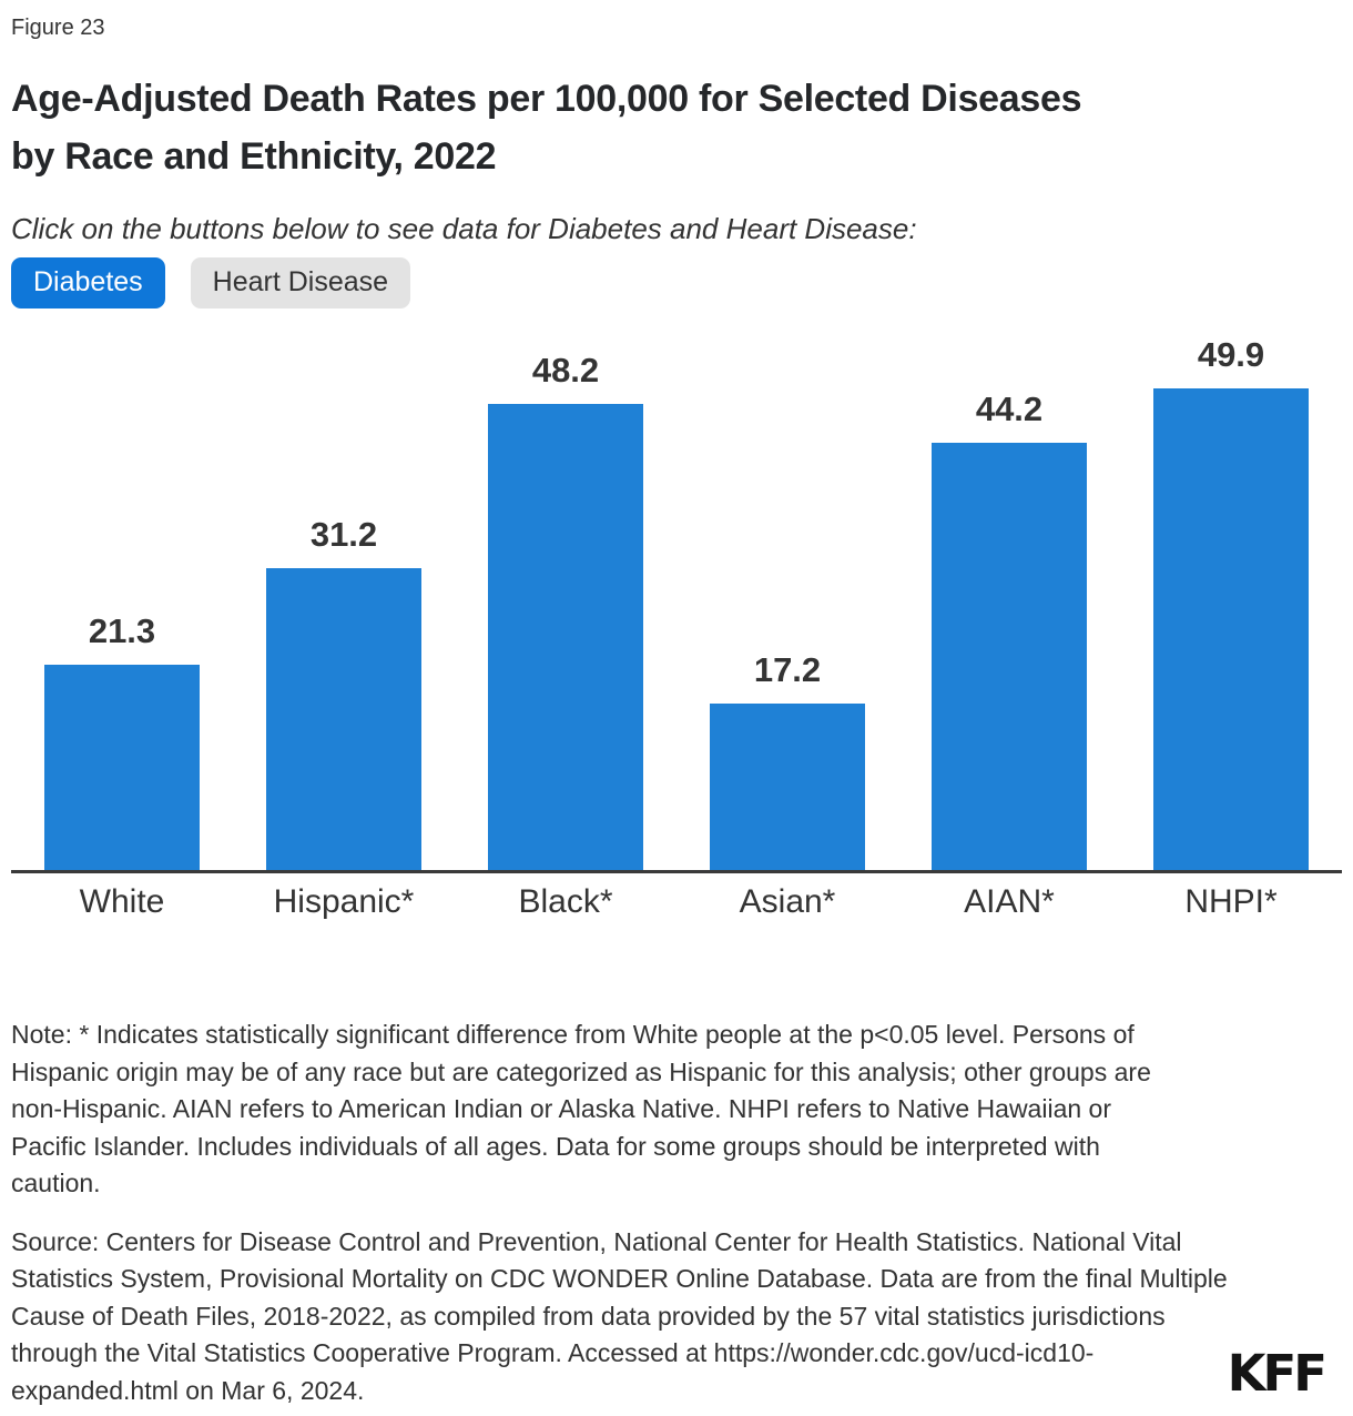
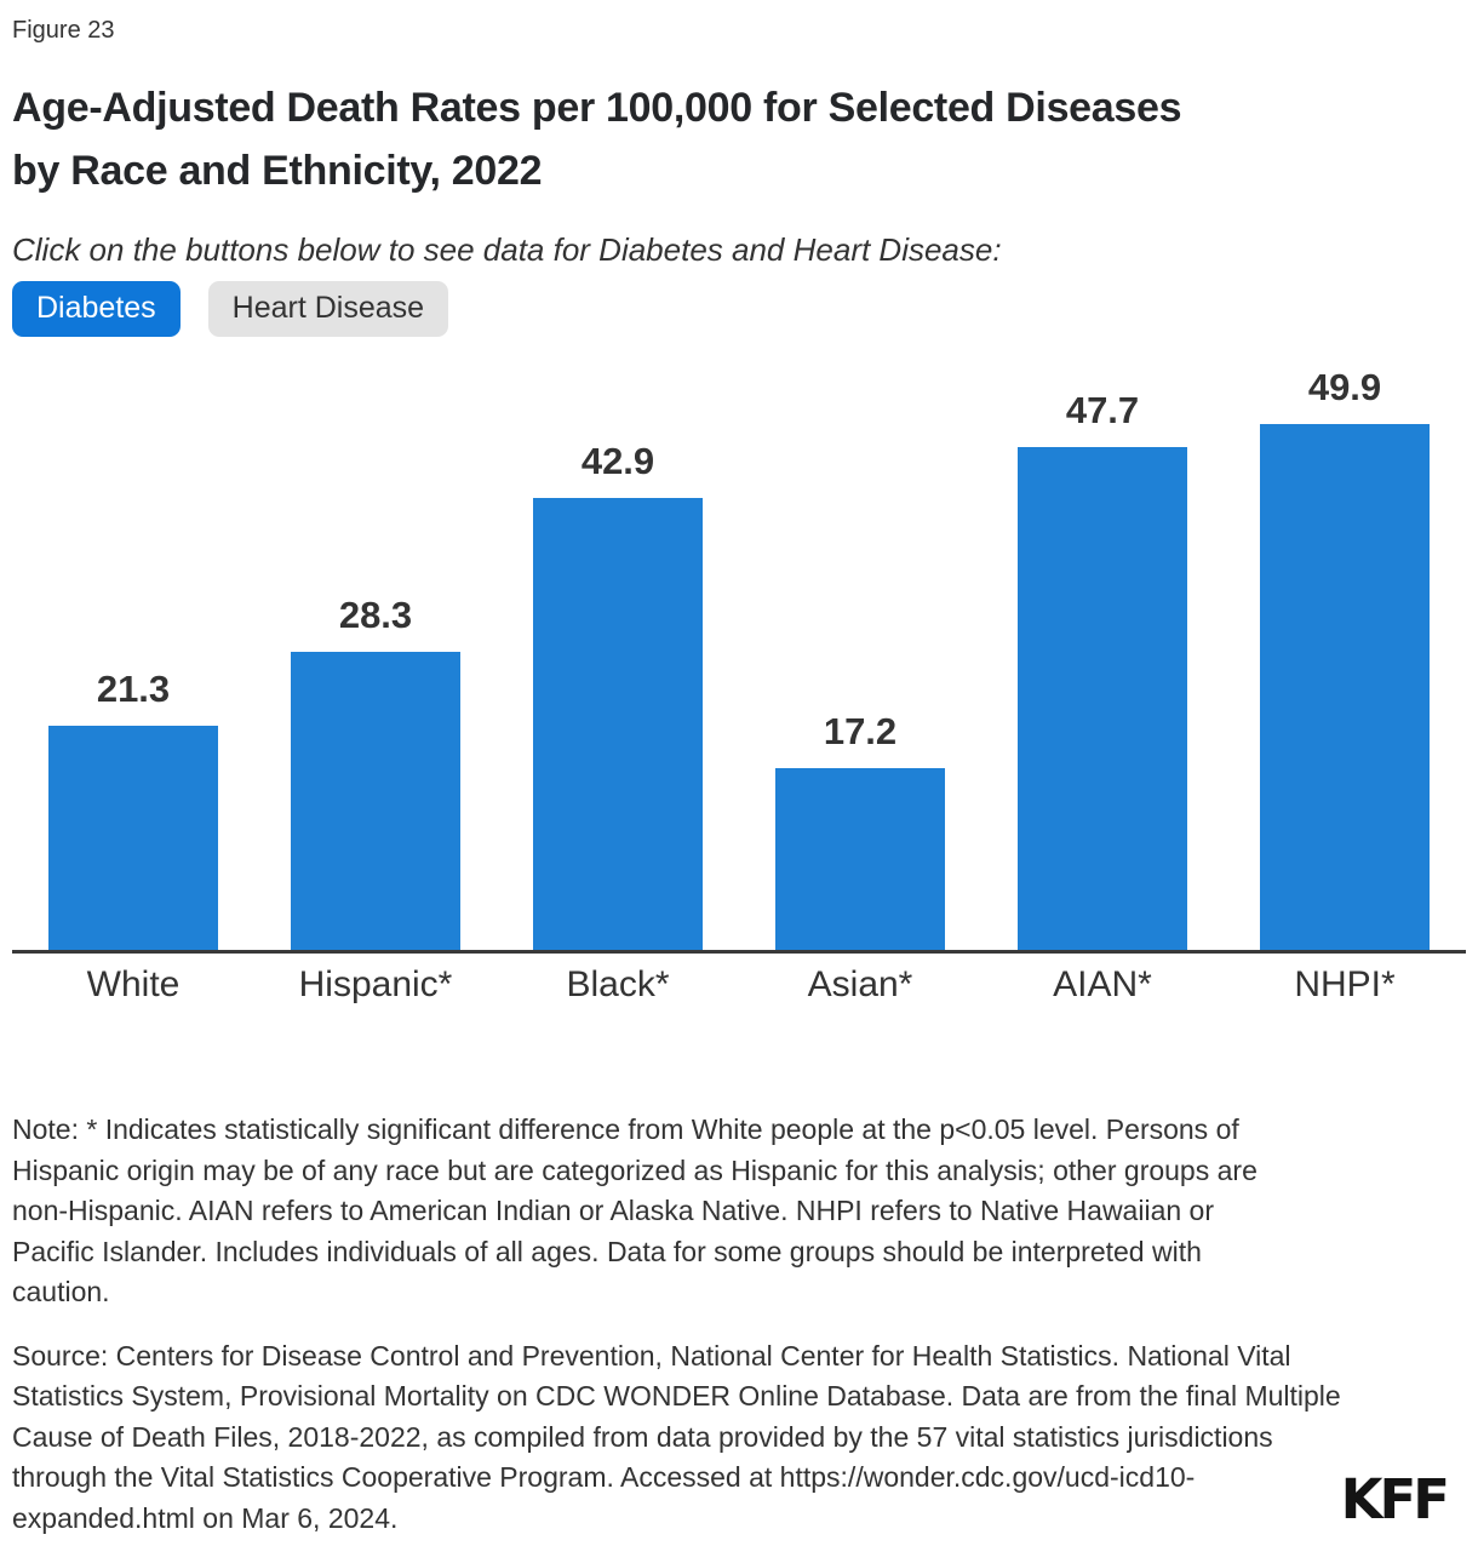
Hispanic*: 31.2 -> 28.3
Black*: 48.2 -> 42.9
AIAN*: 44.2 -> 47.7
